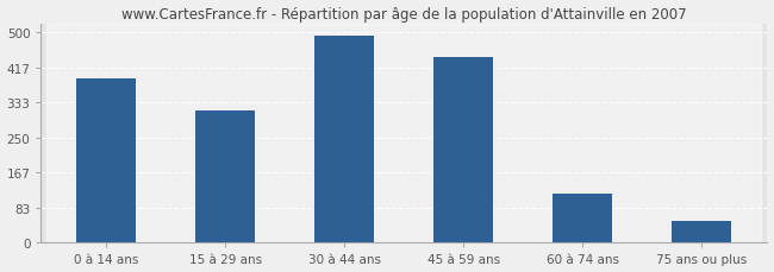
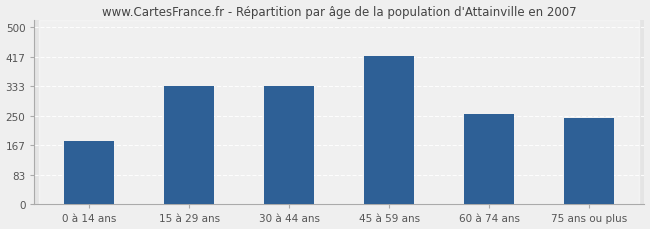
0 à 14 ans: 390 -> 180
15 à 29 ans: 315 -> 335
30 à 44 ans: 493 -> 335
45 à 59 ans: 440 -> 420
60 à 74 ans: 118 -> 255
75 ans ou plus: 52 -> 245
